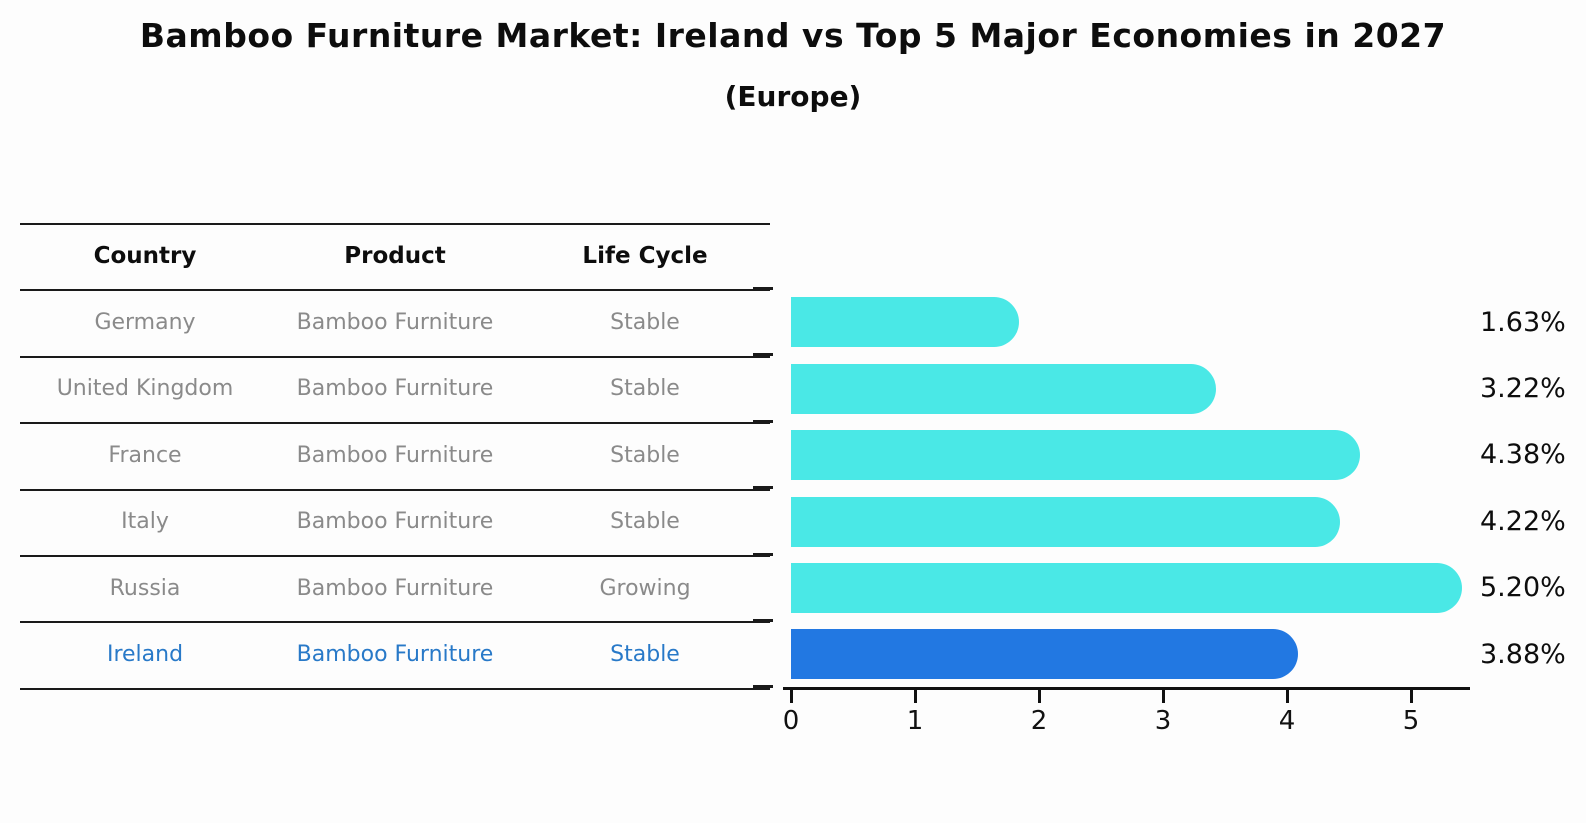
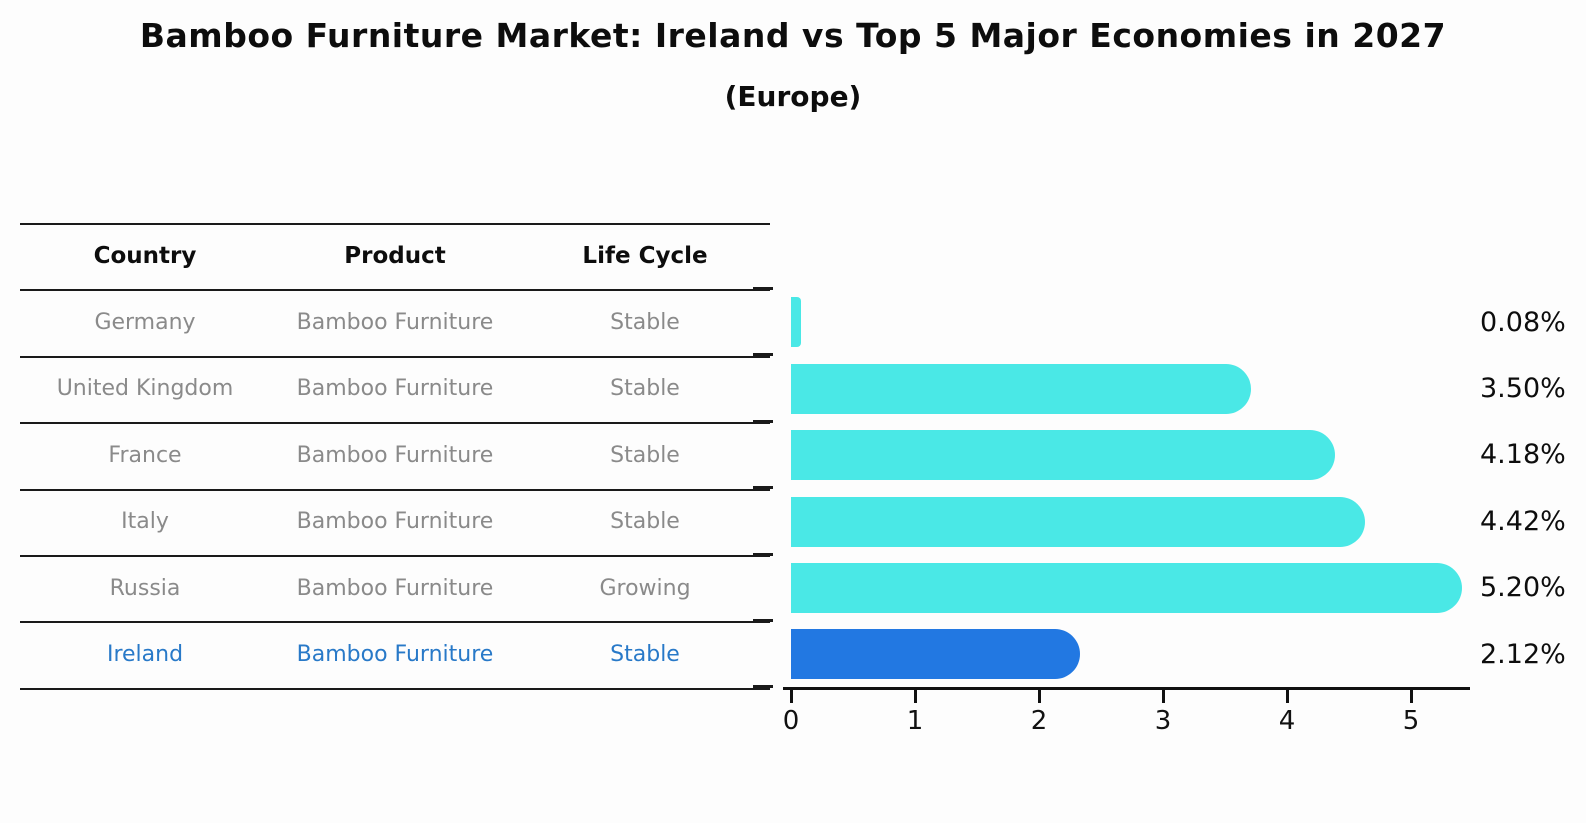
Germany: 1.63% -> 0.08%
United Kingdom: 3.22% -> 3.50%
France: 4.38% -> 4.18%
Italy: 4.22% -> 4.42%
Ireland: 3.88% -> 2.12%
